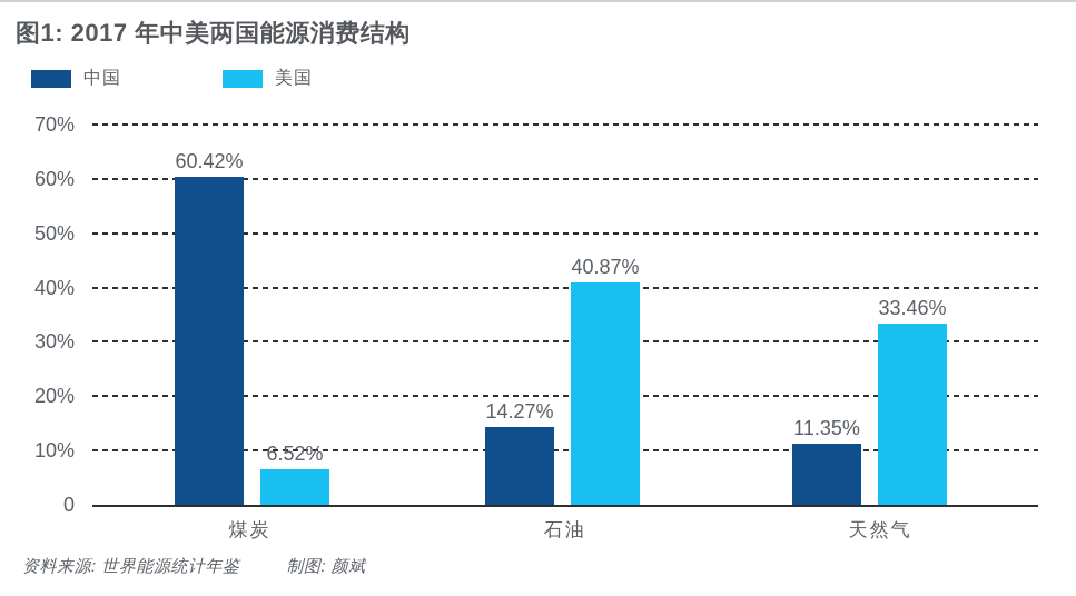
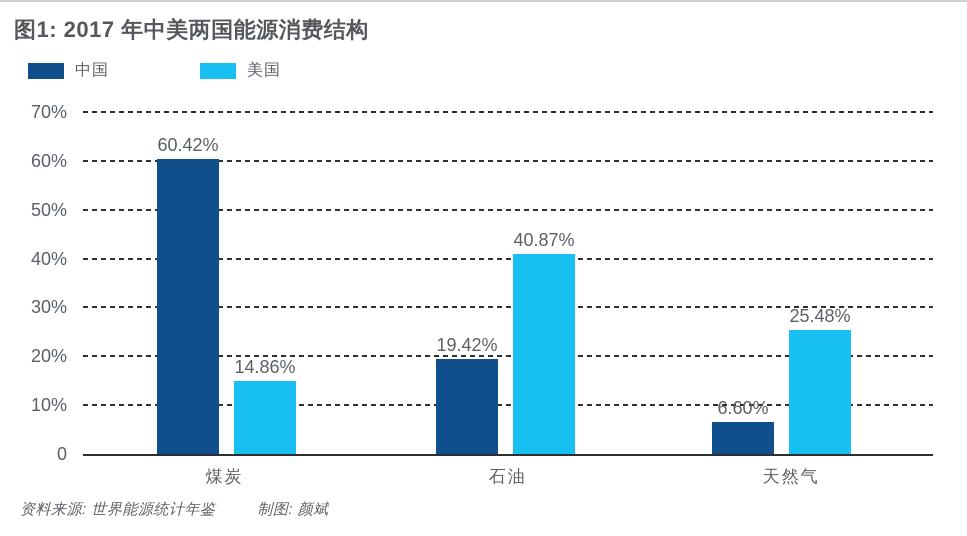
美国/煤炭: 6.52% -> 14.86%
中国/石油: 14.27% -> 19.42%
中国/天然气: 11.35% -> 6.60%
美国/天然气: 33.46% -> 25.48%
